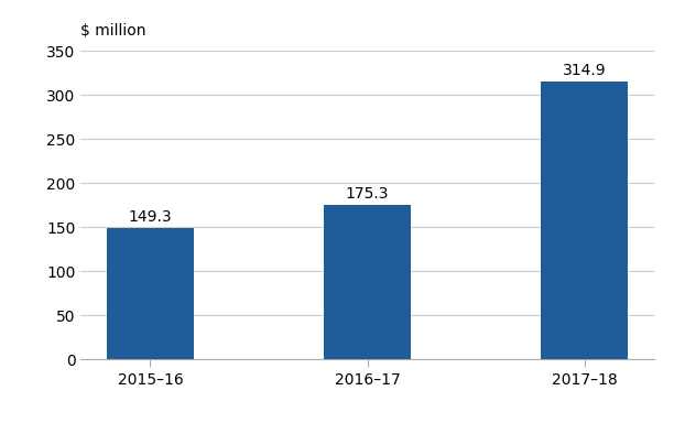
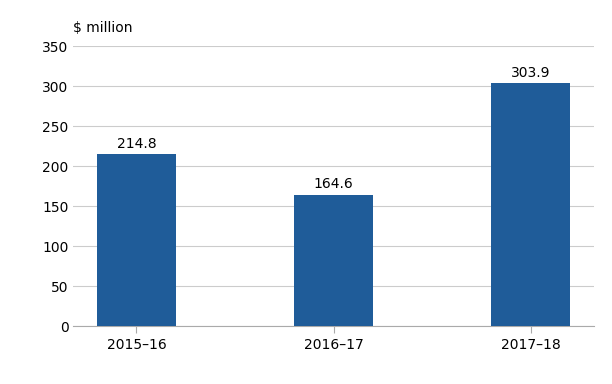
2015–16: 149.3 -> 214.8
2016–17: 175.3 -> 164.6
2017–18: 314.9 -> 303.9
